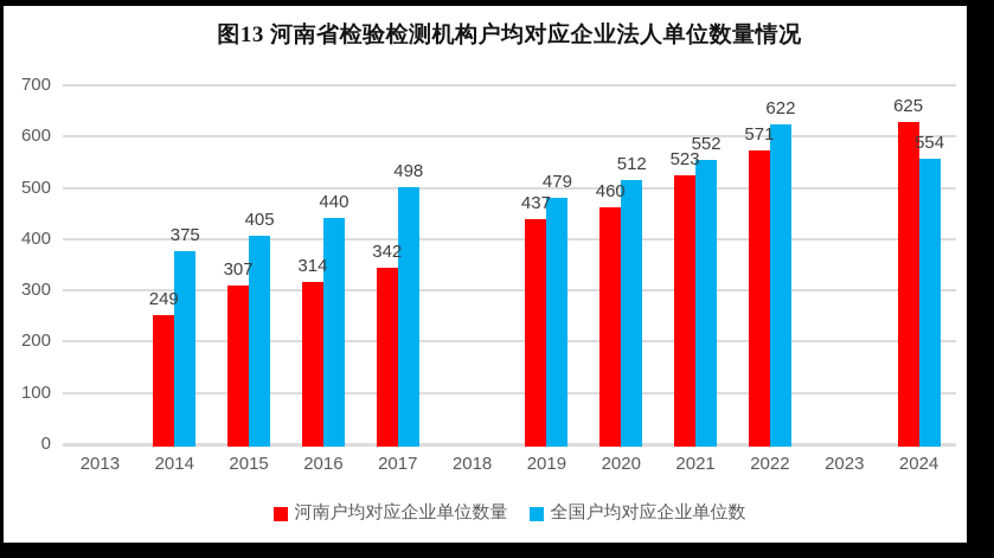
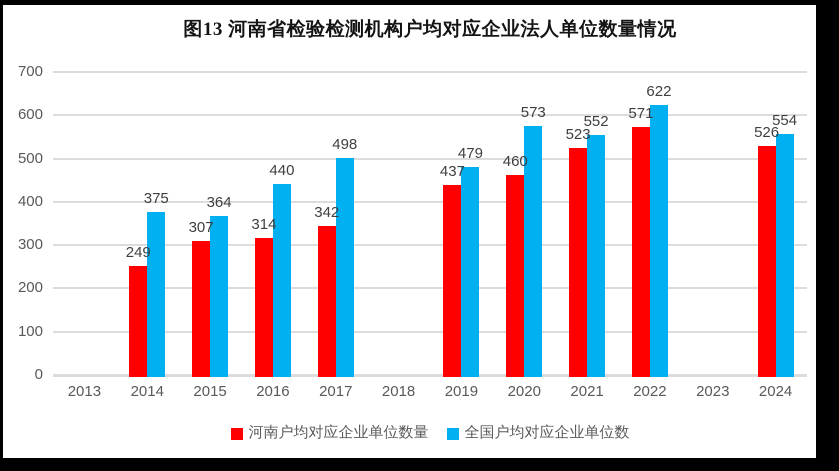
全国户均对应企业单位数/2015: 405 -> 364
全国户均对应企业单位数/2020: 512 -> 573
河南户均对应企业单位数量/2024: 625 -> 526
